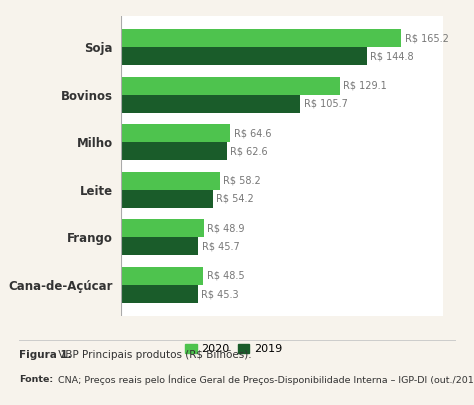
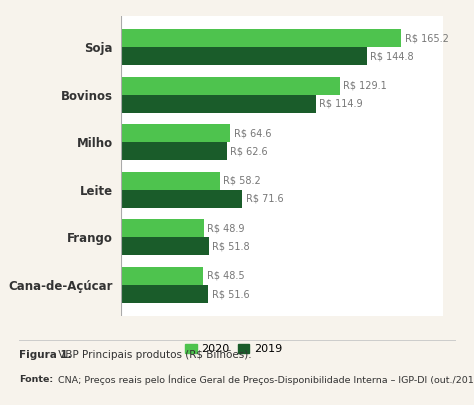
2019/Bovinos: 105.7 -> 114.9
2019/Leite: 54.2 -> 71.6
2019/Frango: 45.7 -> 51.8
2019/Cana-de-Açúcar: 45.3 -> 51.6
